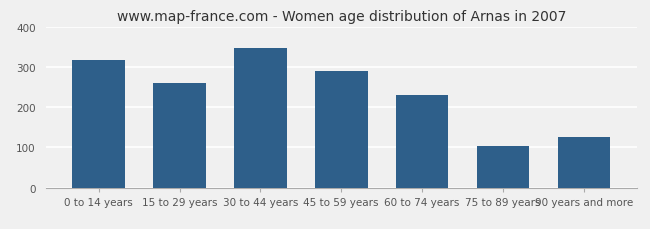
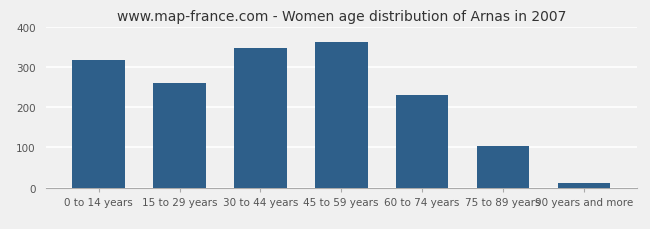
45 to 59 years: 290 -> 361
90 years and more: 125 -> 12
